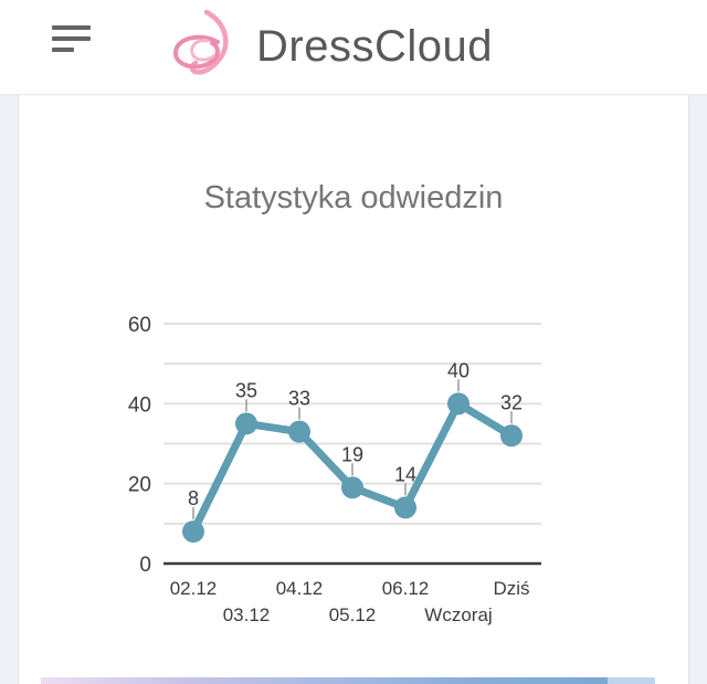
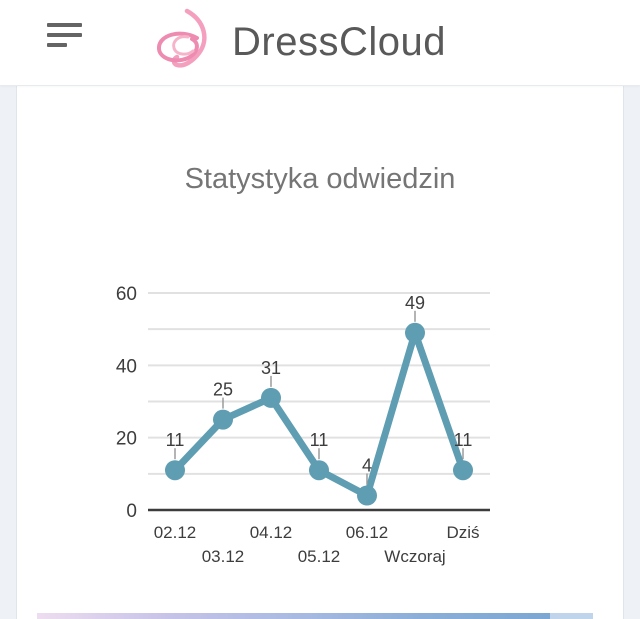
02.12: 8 -> 11
03.12: 35 -> 25
04.12: 33 -> 31
05.12: 19 -> 11
06.12: 14 -> 4
Wczoraj: 40 -> 49
Dziś: 32 -> 11
